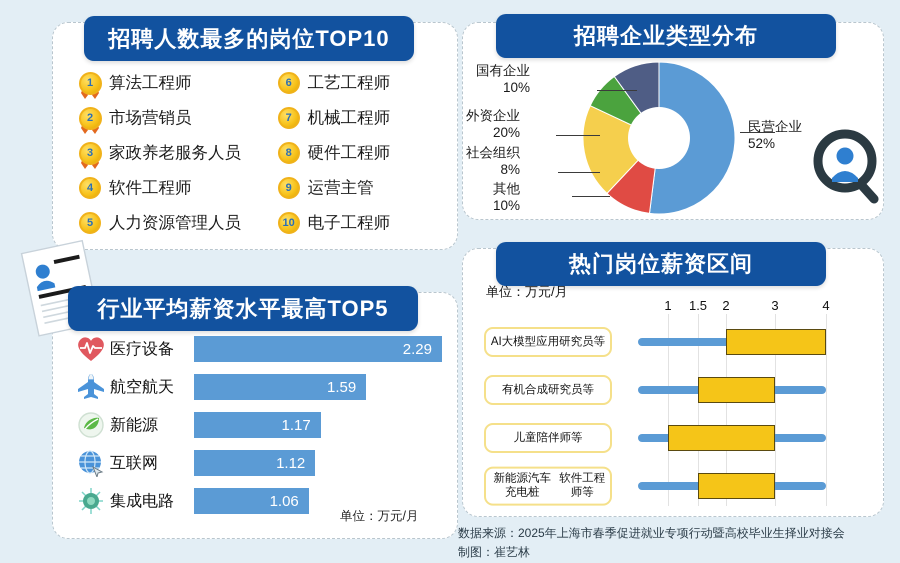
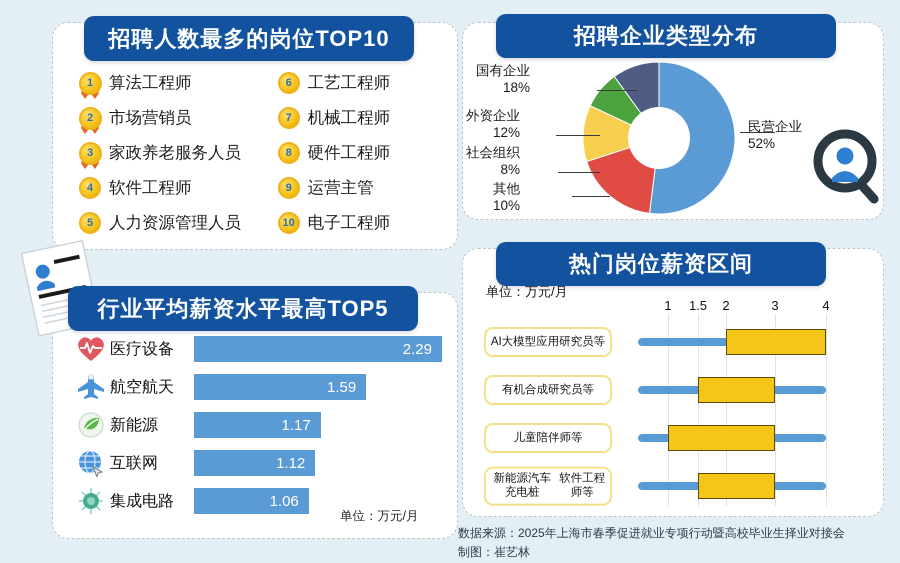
招聘企业类型分布/国有企业: 10% -> 18%
招聘企业类型分布/外资企业: 20% -> 12%
